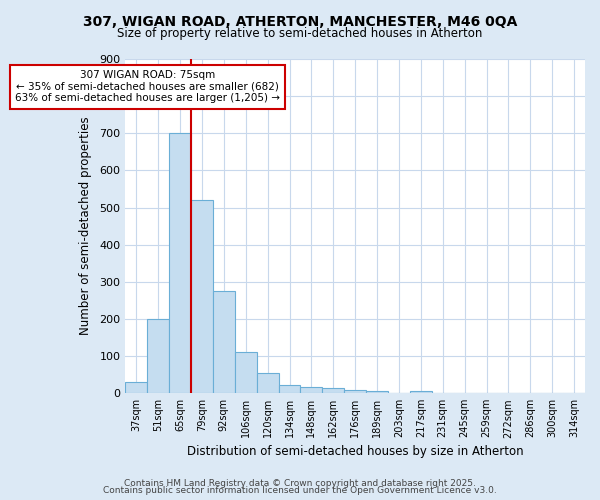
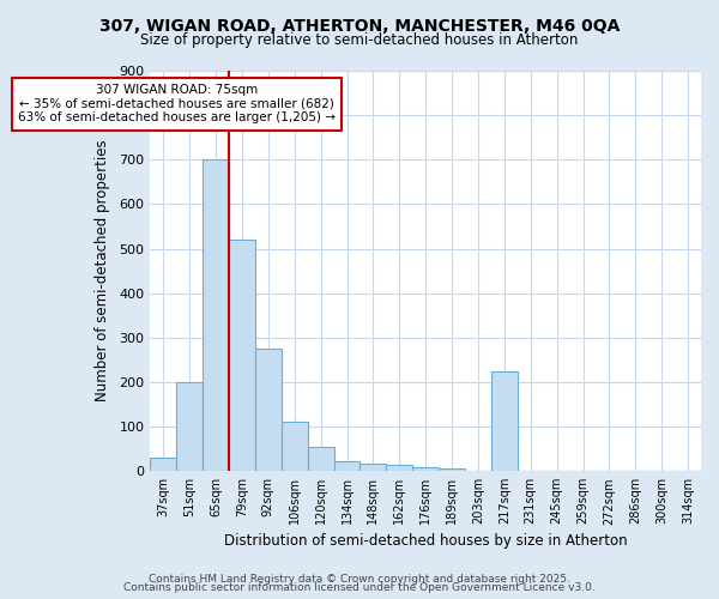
217sqm: 5 -> 225
